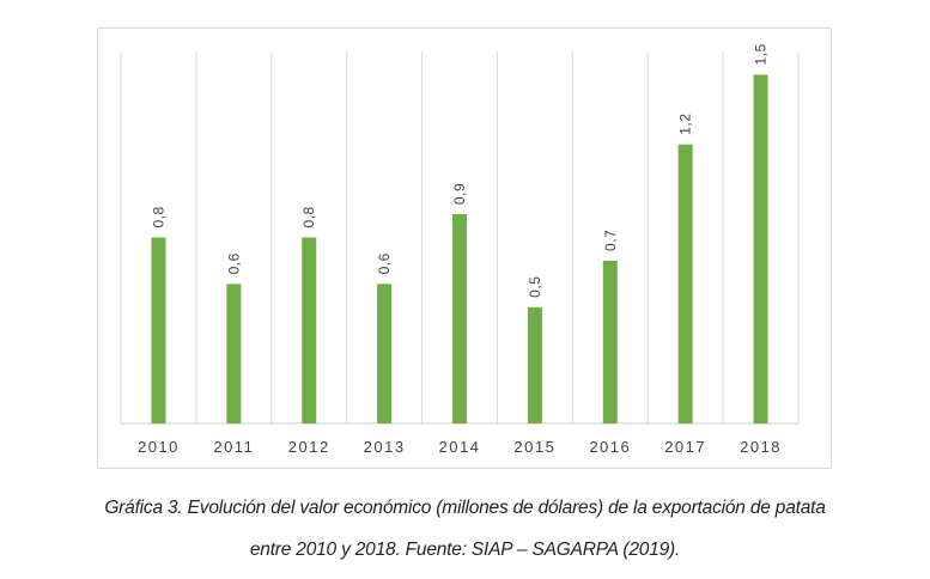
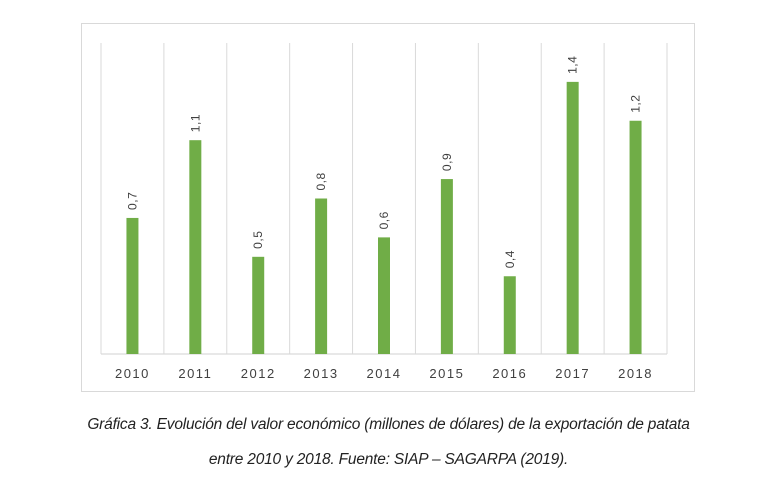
2010: 0,8 -> 0,7
2011: 0,6 -> 1,1
2012: 0,8 -> 0,5
2013: 0,6 -> 0,8
2014: 0,9 -> 0,6
2015: 0,5 -> 0,9
2016: 0,7 -> 0,4
2017: 1,2 -> 1,4
2018: 1,5 -> 1,2
